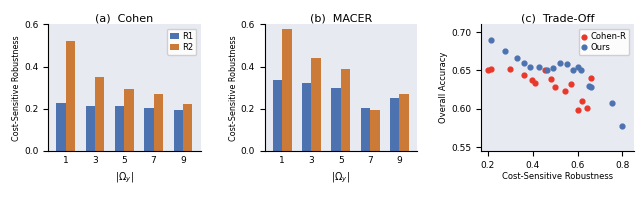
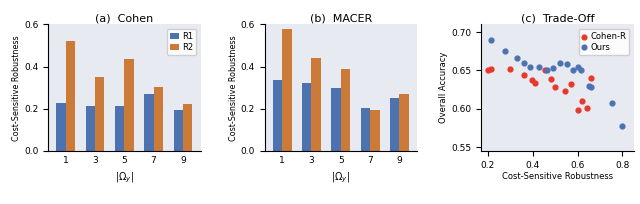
(a) Cohen/R2/5: 0.292 -> 0.435
(a) Cohen/R1/7: 0.203 -> 0.270
(a) Cohen/R2/7: 0.272 -> 0.305
